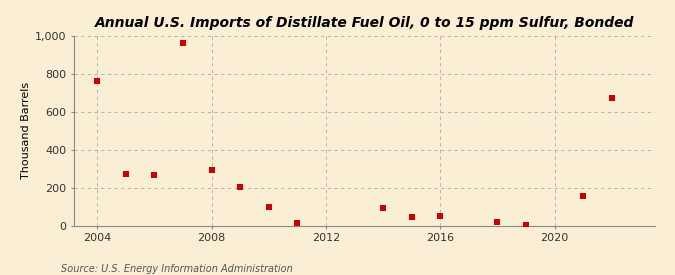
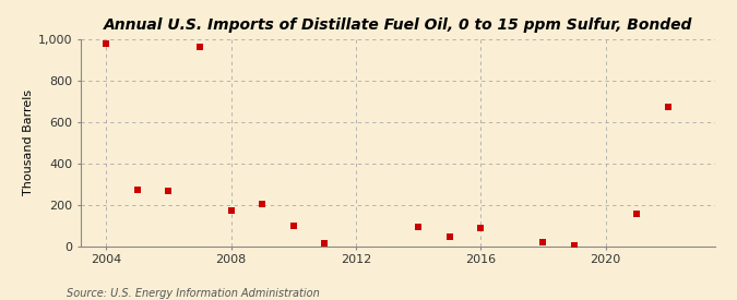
2004: 760 -> 980
2008: 290 -> 170
2016: 50 -> 80
